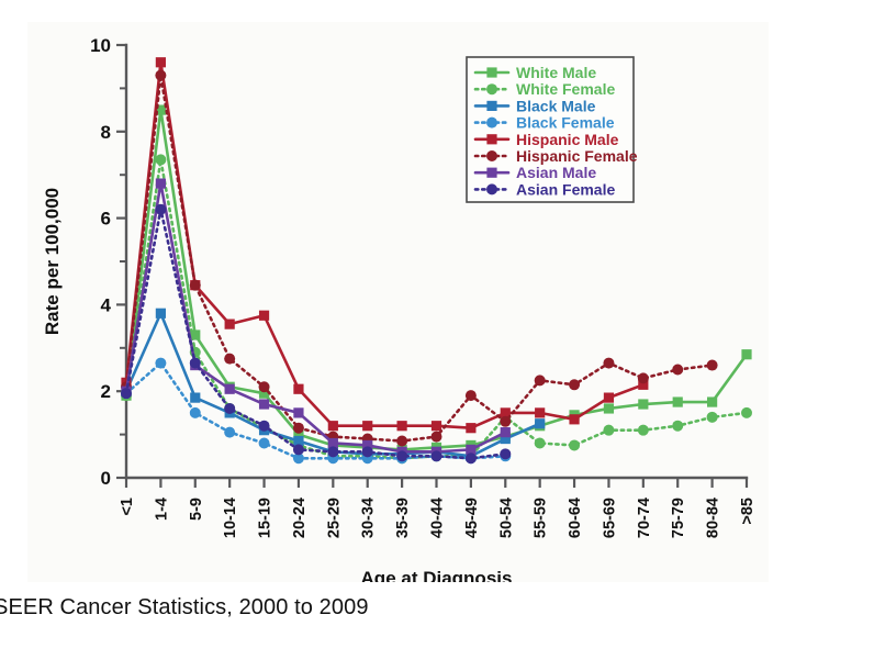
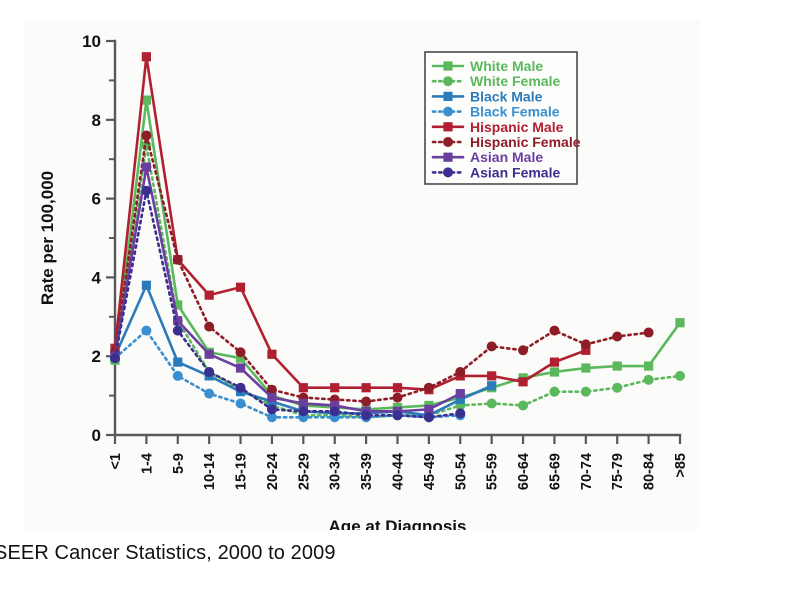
Hispanic Female/1-4: 9.3 -> 7.6
Asian Male/5-9: 2.6 -> 2.9
Asian Male/20-24: 1.5 -> 0.9
Hispanic Female/45-49: 1.9 -> 1.2
White Female/50-54: 1.4 -> 0.8
Hispanic Female/50-54: 1.3 -> 1.6
